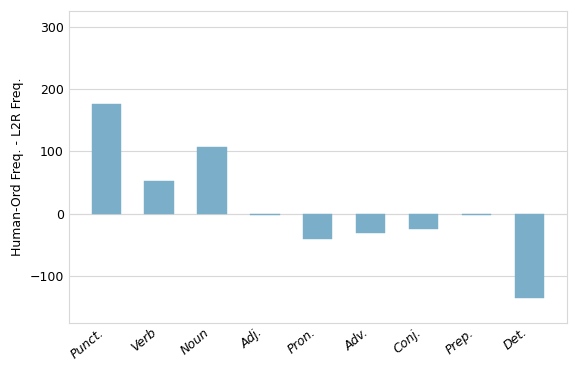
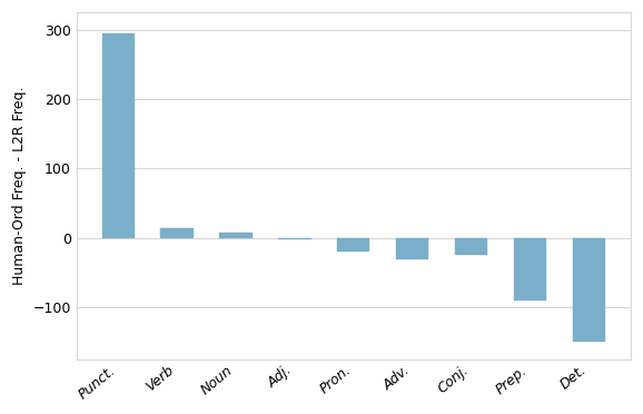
Punct.: 176 -> 295
Verb: 52 -> 15
Noun: 108 -> 8
Pron.: -40 -> -20
Prep.: -2 -> -90
Det.: -134 -> -150
